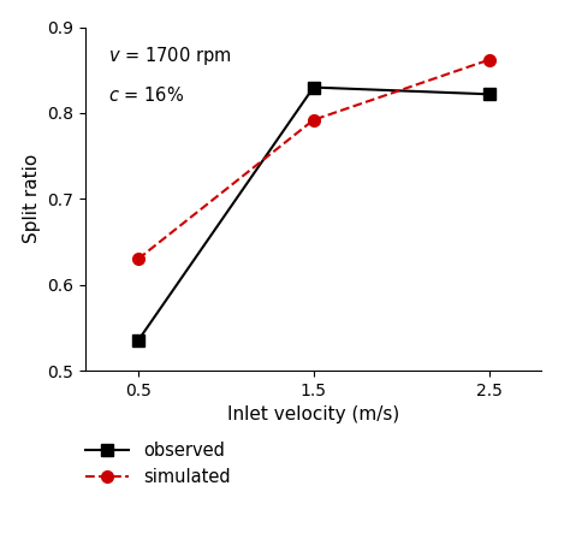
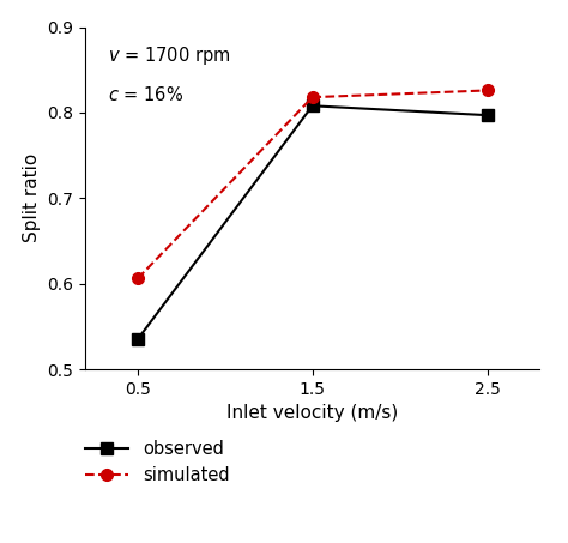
simulated/0.5: 0.630 -> 0.606
observed/1.5: 0.830 -> 0.808
simulated/1.5: 0.792 -> 0.818
observed/2.5: 0.822 -> 0.797
simulated/2.5: 0.862 -> 0.826
